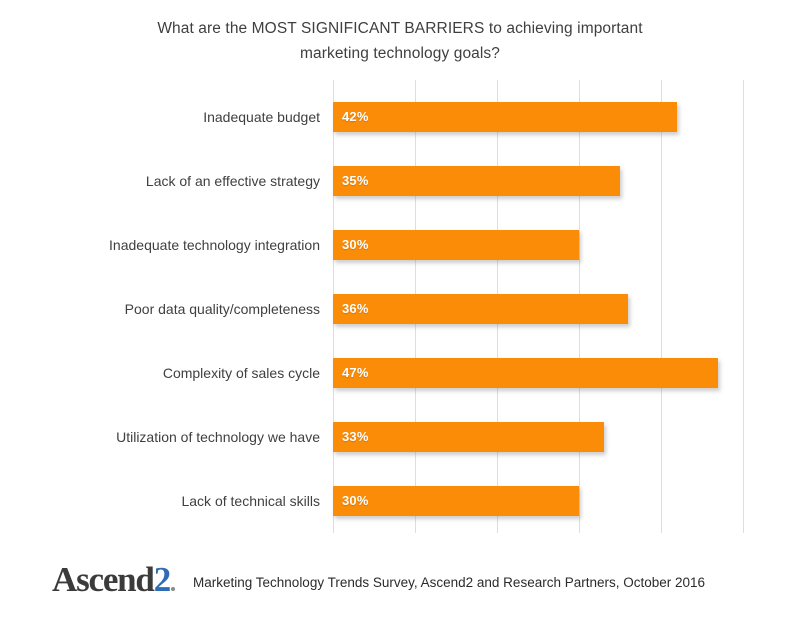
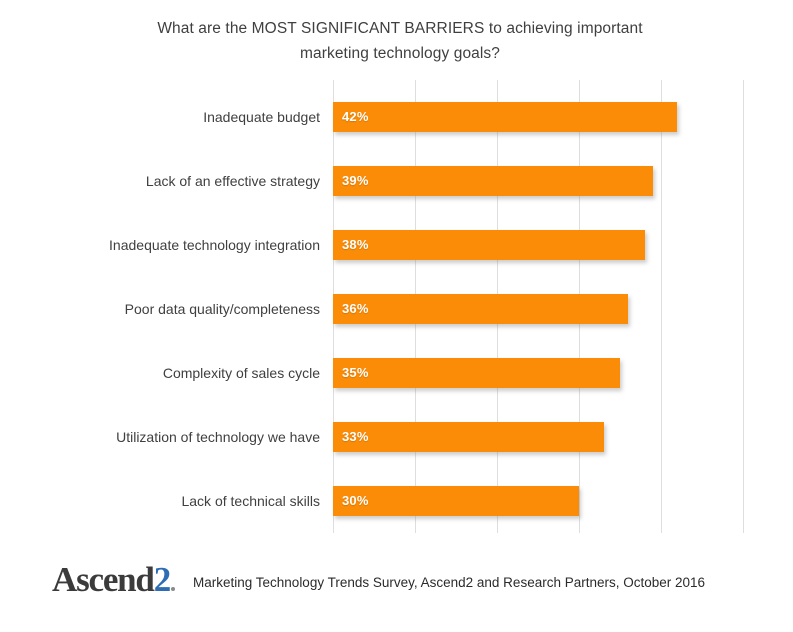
Lack of an effective strategy: 35% -> 39%
Inadequate technology integration: 30% -> 38%
Complexity of sales cycle: 47% -> 35%
